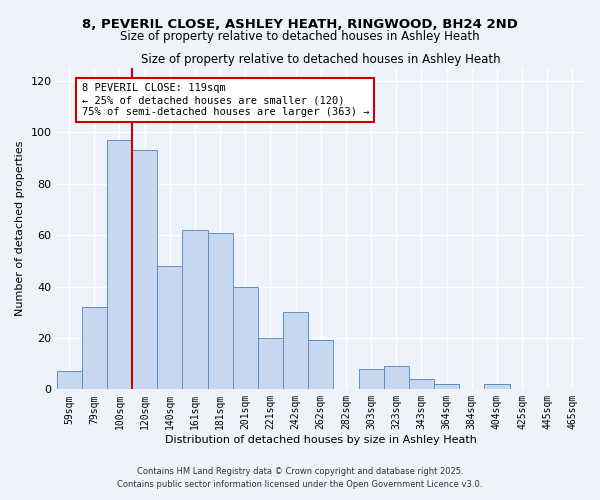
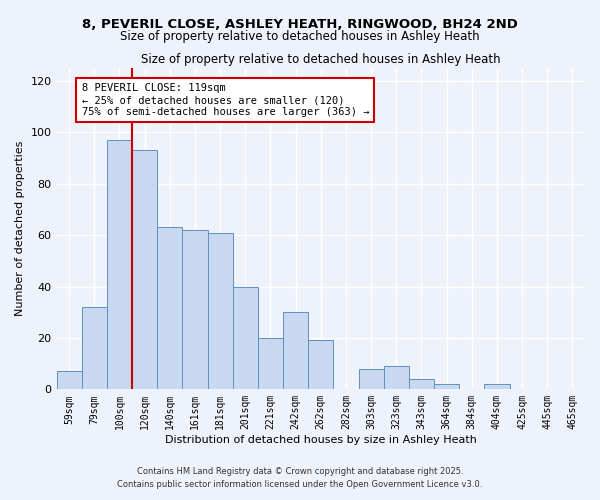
140sqm: 48 -> 63
